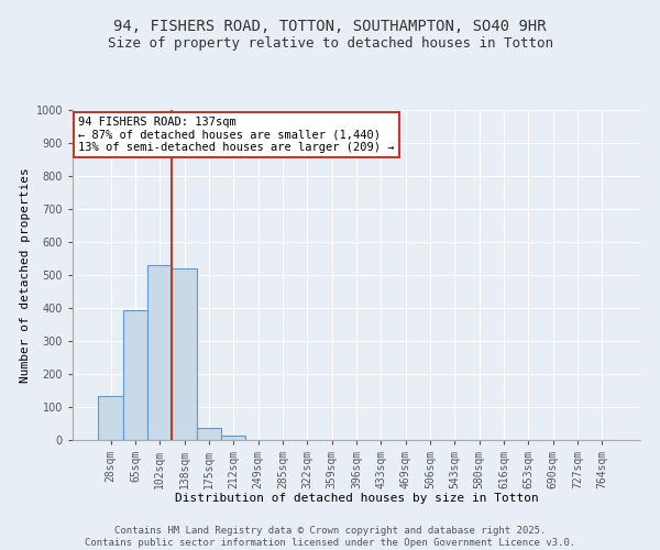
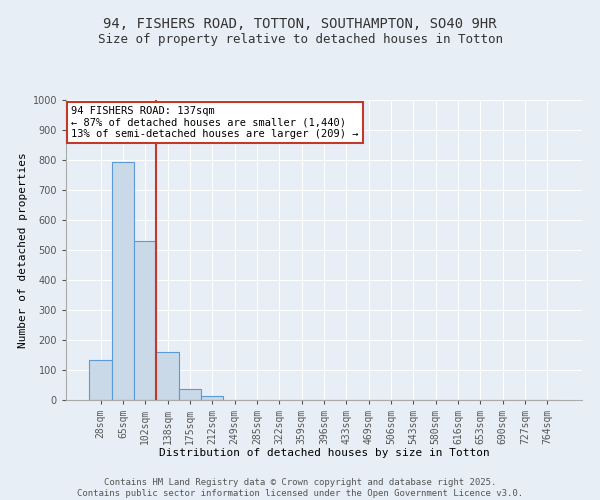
65sqm: 395 -> 795
138sqm: 520 -> 160
